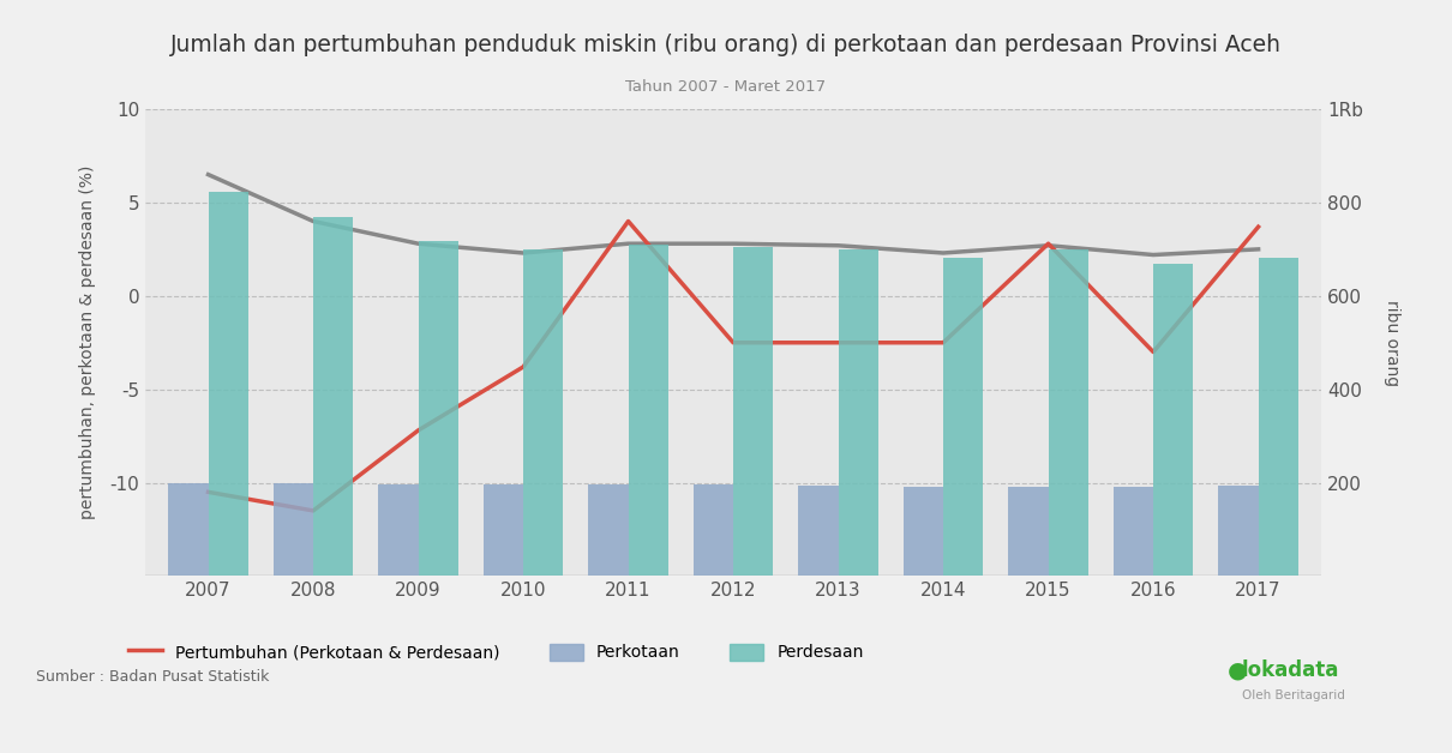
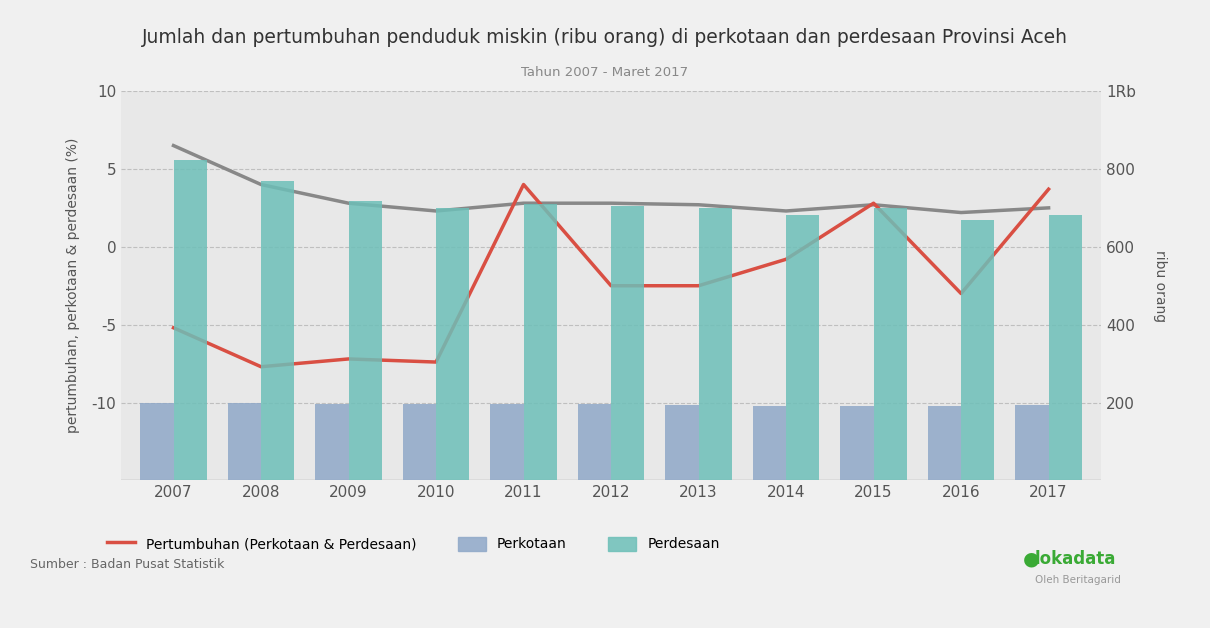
Pertumbuhan (Perkotaan & Perdesaan)/2007: -10.5 -> -5.2
Pertumbuhan (Perkotaan & Perdesaan)/2008: -11.5 -> -7.7
Pertumbuhan (Perkotaan & Perdesaan)/2010: -3.8 -> -7.4
Pertumbuhan (Perkotaan & Perdesaan)/2014: -2.5 -> -0.8
